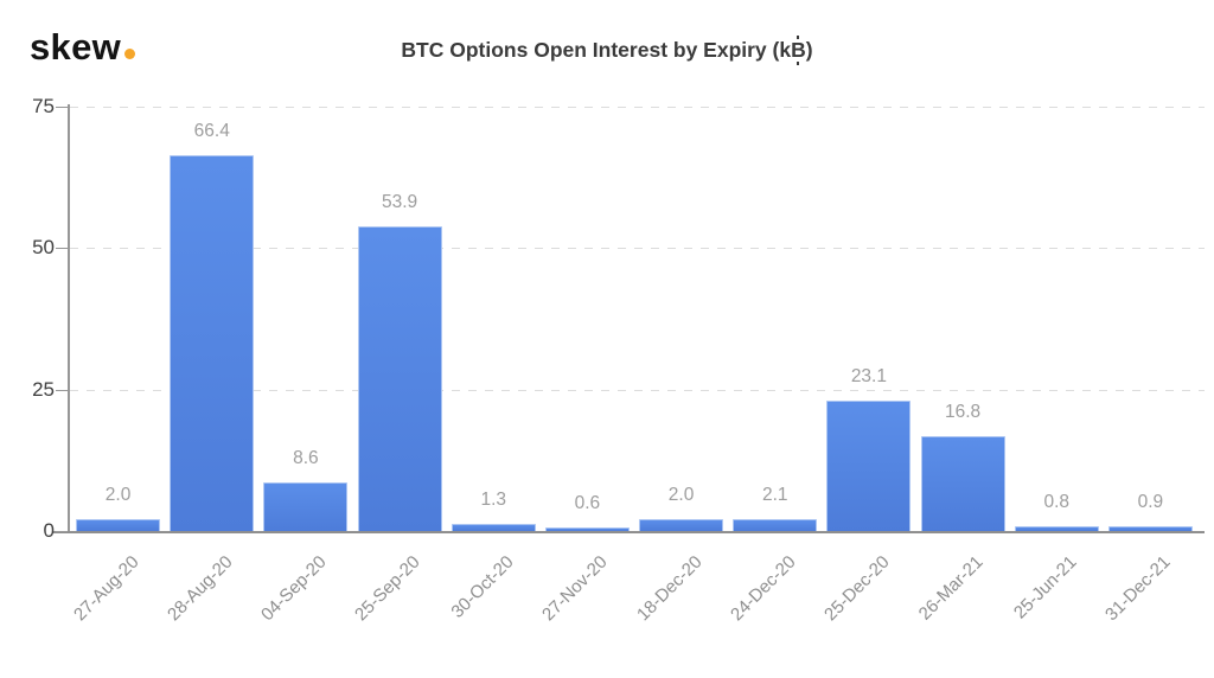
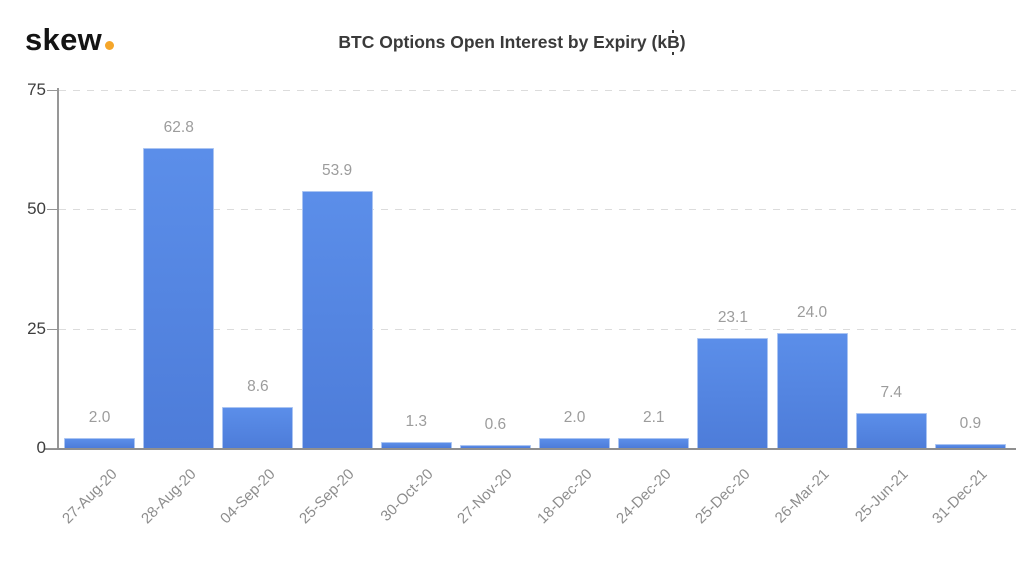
28-Aug-20: 66.4 -> 62.8
26-Mar-21: 16.8 -> 24.0
25-Jun-21: 0.8 -> 7.4
